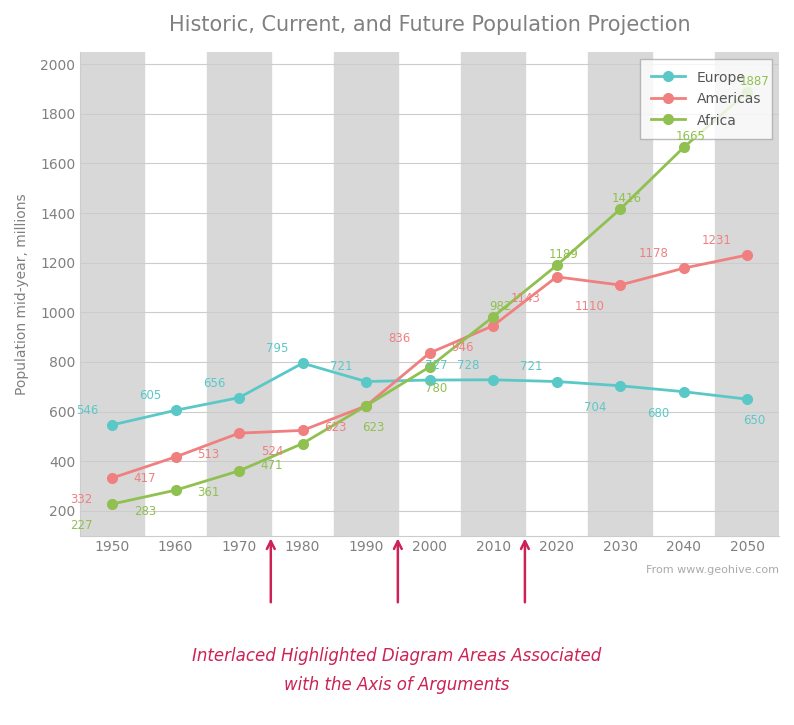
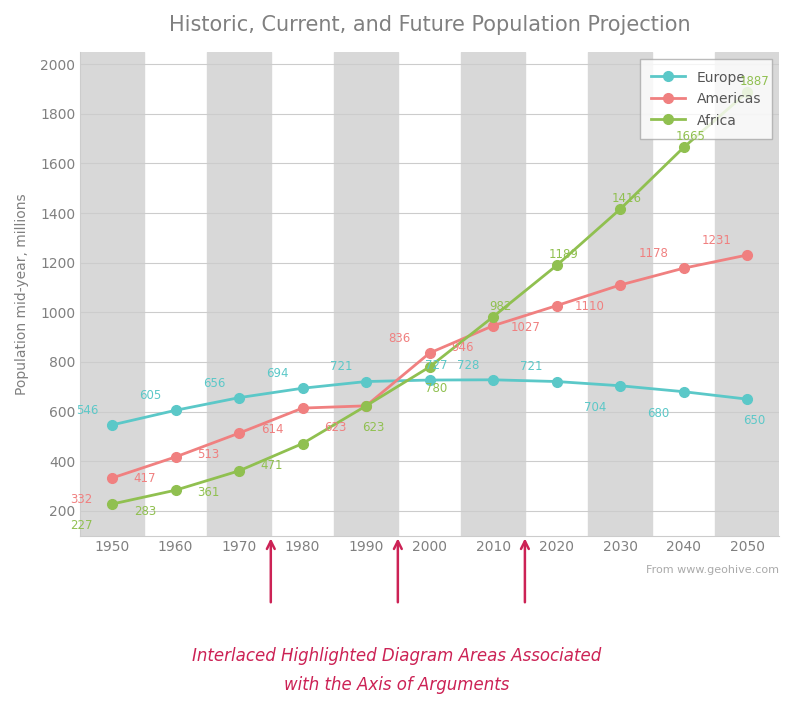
Europe/1980: 795 -> 694
Americas/1980: 524 -> 614
Americas/2020: 1143 -> 1027
